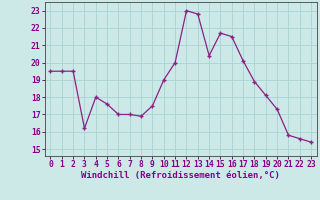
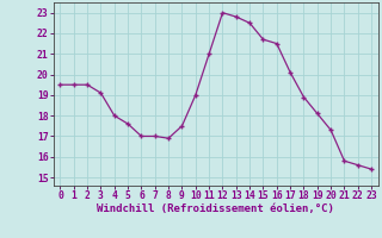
3: 16.2 -> 19.1
11: 20.0 -> 21.0
14: 20.4 -> 22.5
